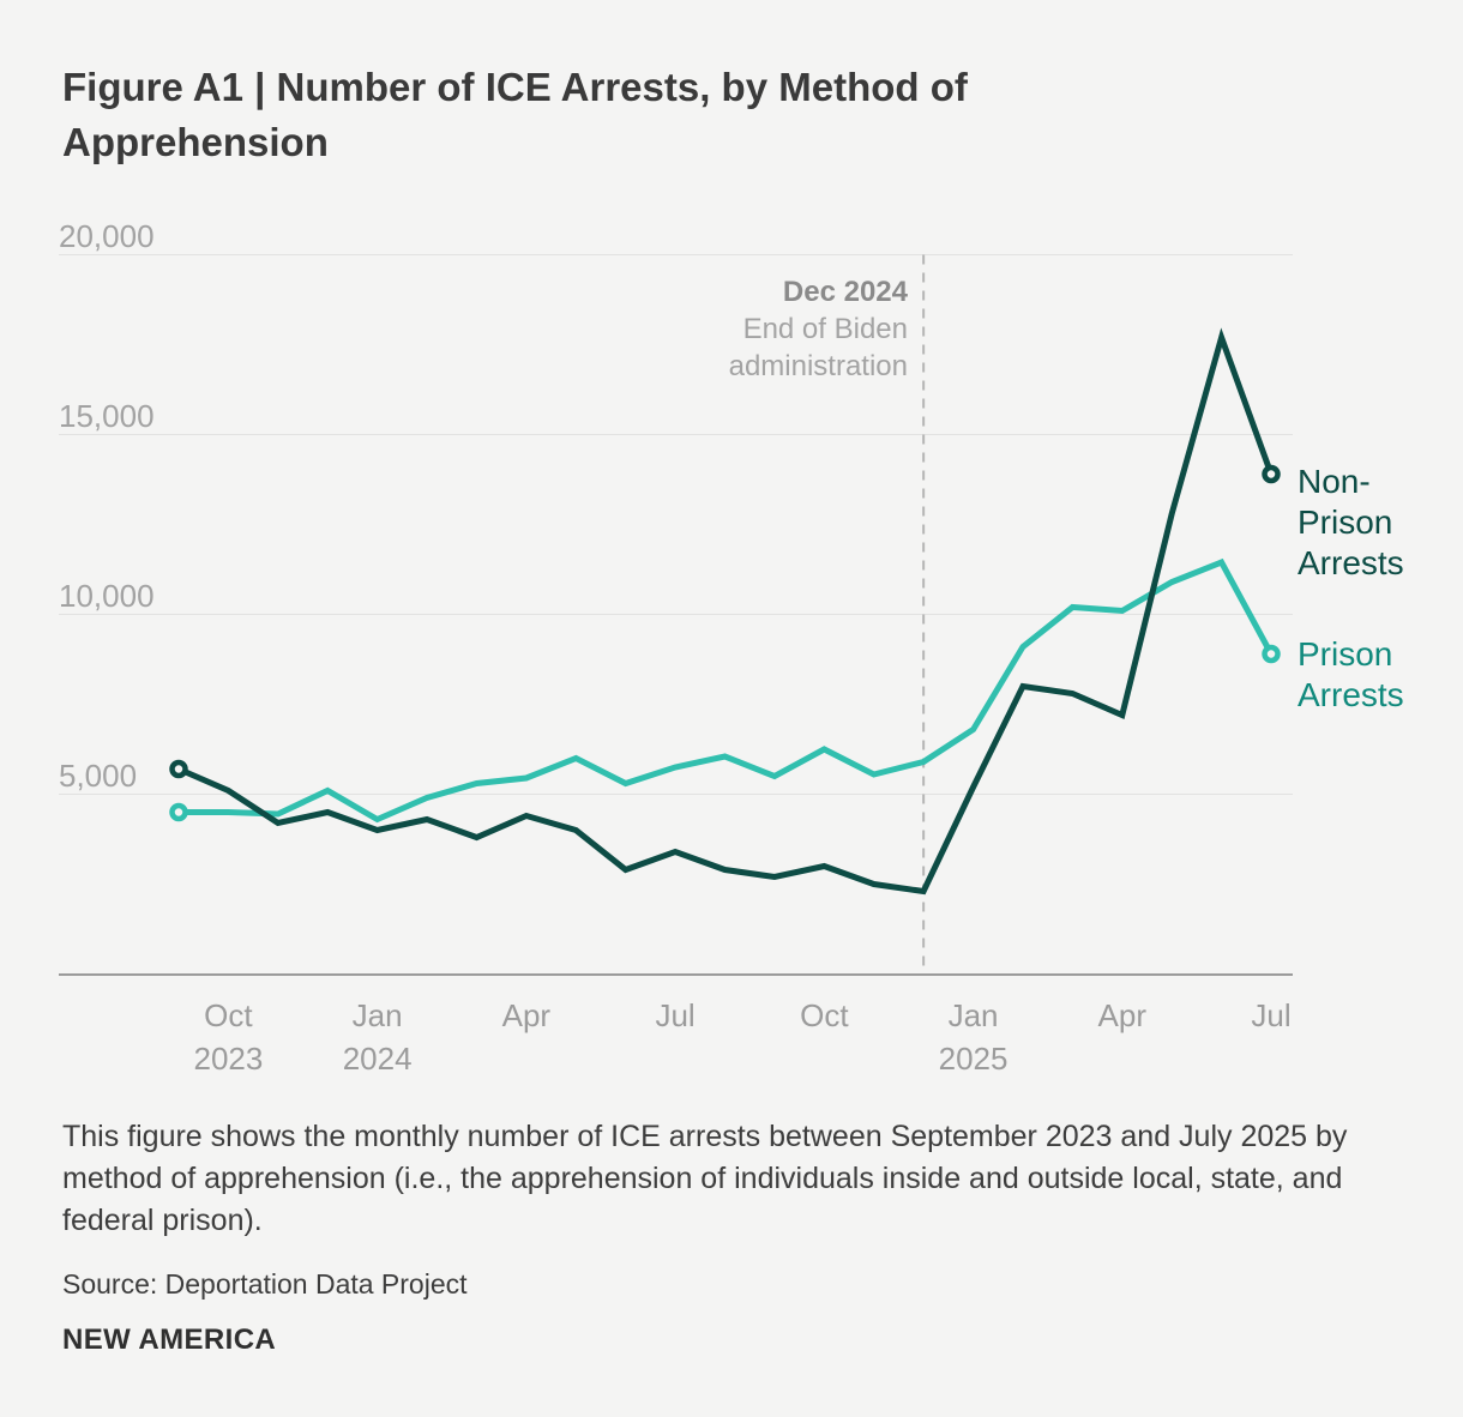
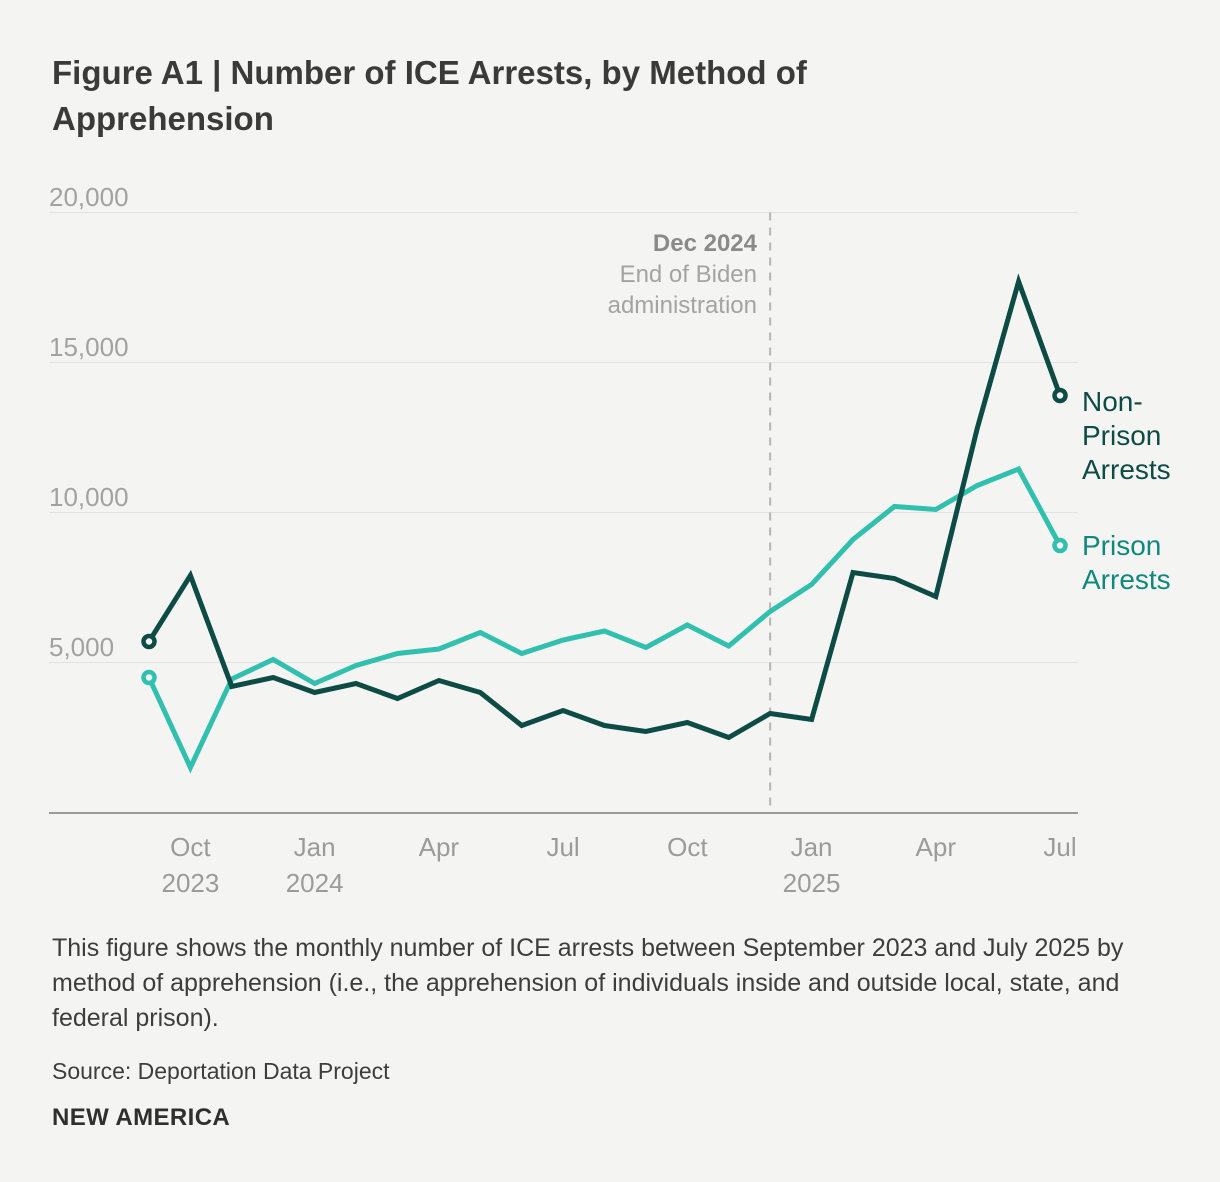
Non-Prison Arrests/Oct 2023: 5100 -> 7900
Prison Arrests/Oct 2023: 4500 -> 1500
Non-Prison Arrests/Dec 2024: 2300 -> 3300
Prison Arrests/Dec 2024: 5900 -> 6700
Non-Prison Arrests/Jan 2025: 5200 -> 3100
Prison Arrests/Jan 2025: 6800 -> 7600
